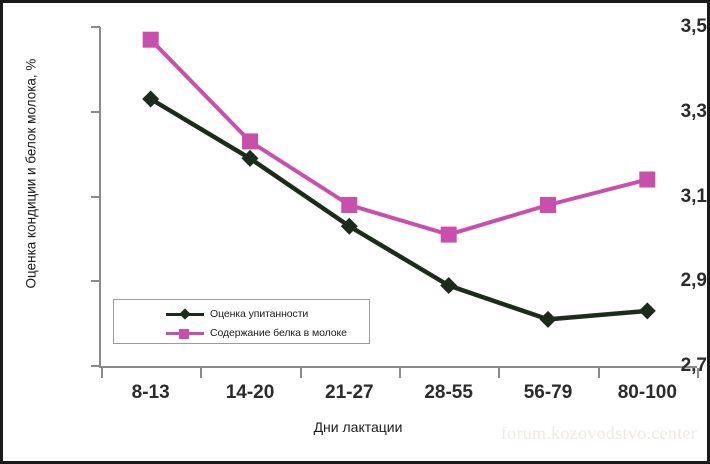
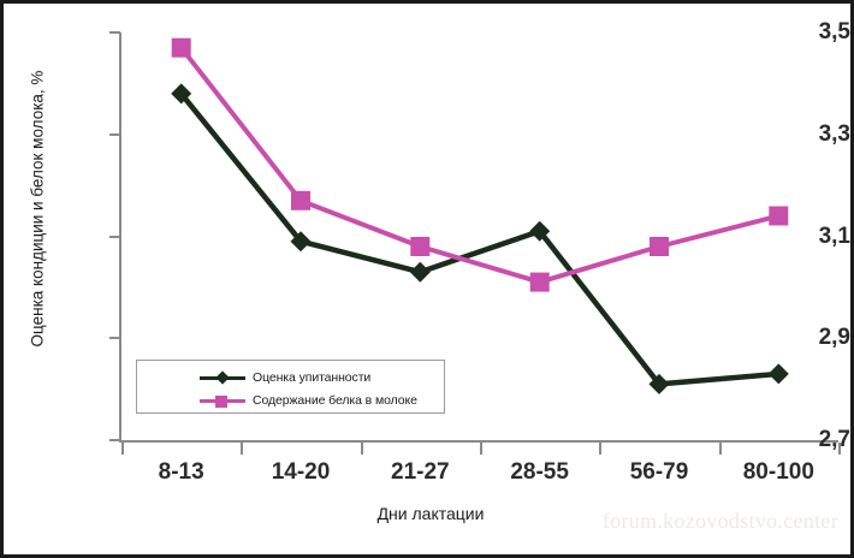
Оценка упитанности/8-13: 3,33 -> 3,38
Оценка упитанности/14-20: 3,19 -> 3,09
Содержание белка в молоке/14-20: 3,23 -> 3,17
Оценка упитанности/28-55: 2,89 -> 3,11
